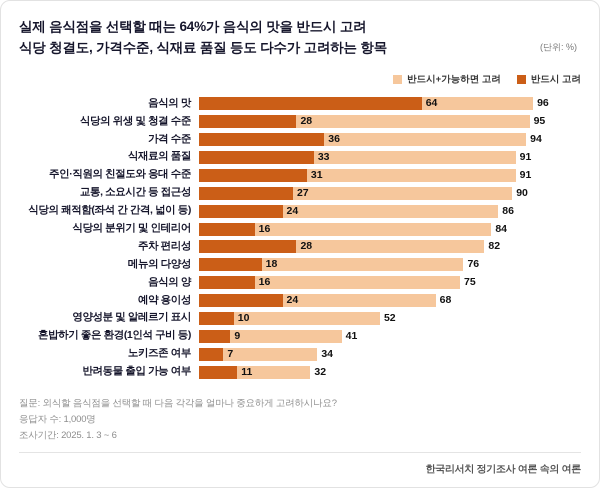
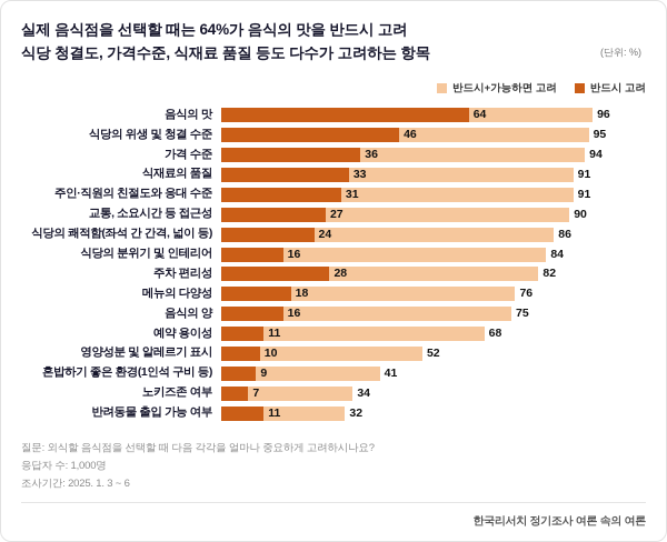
반드시 고려/식당의 위생 및 청결 수준: 28 -> 46
반드시 고려/예약 용이성: 24 -> 11
